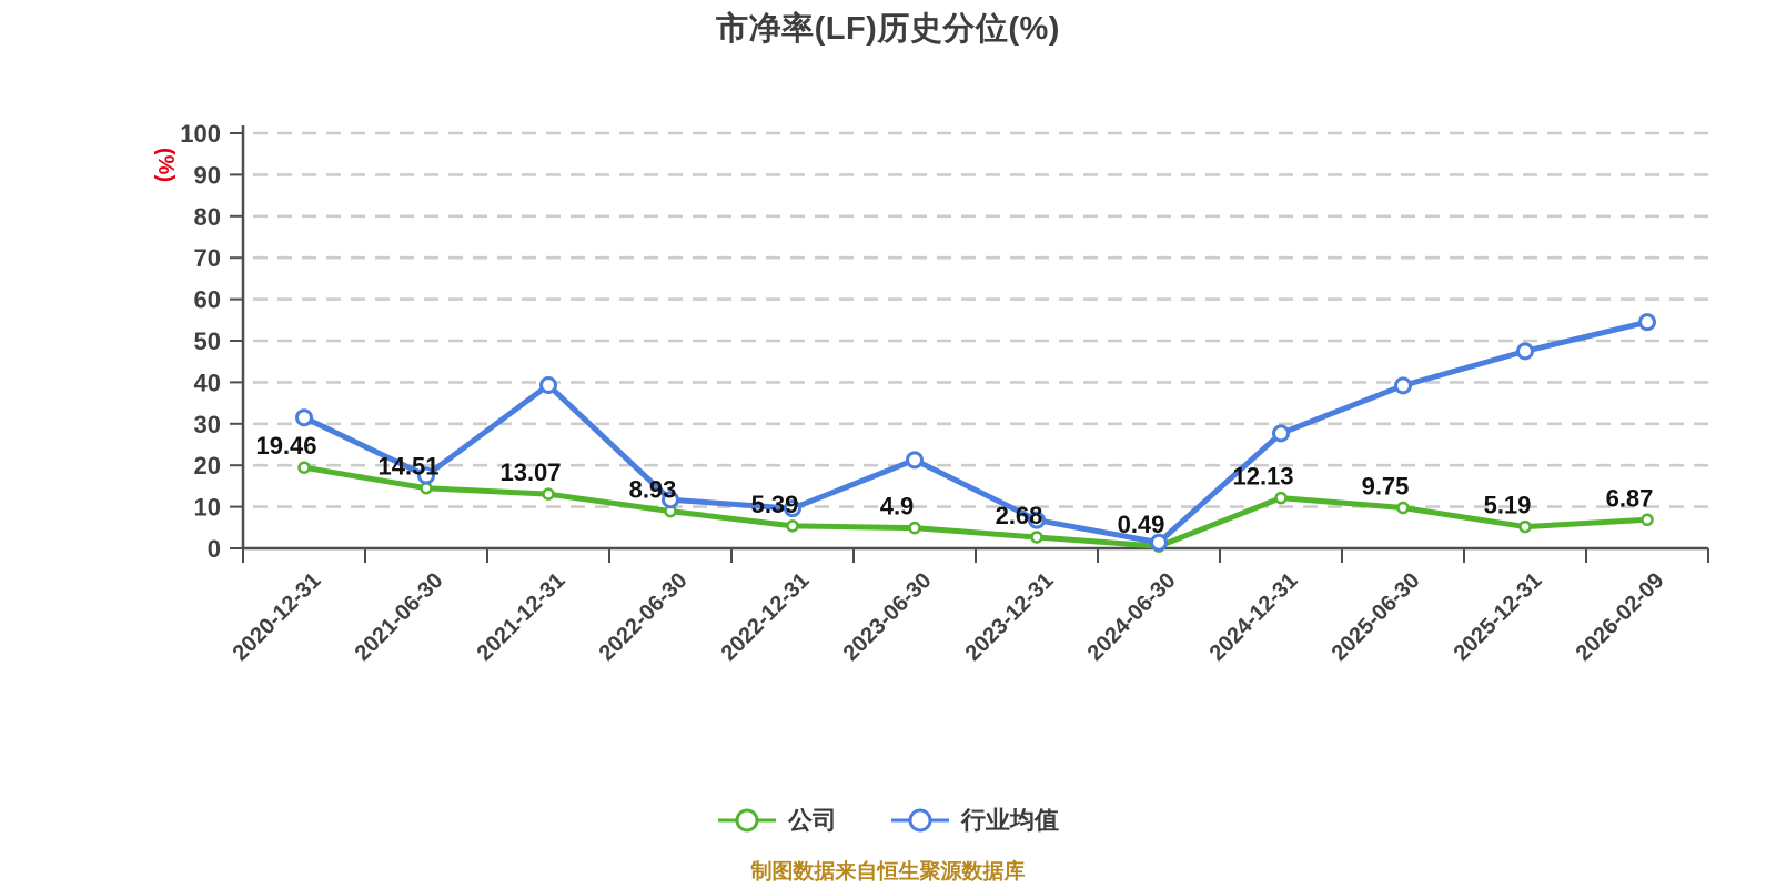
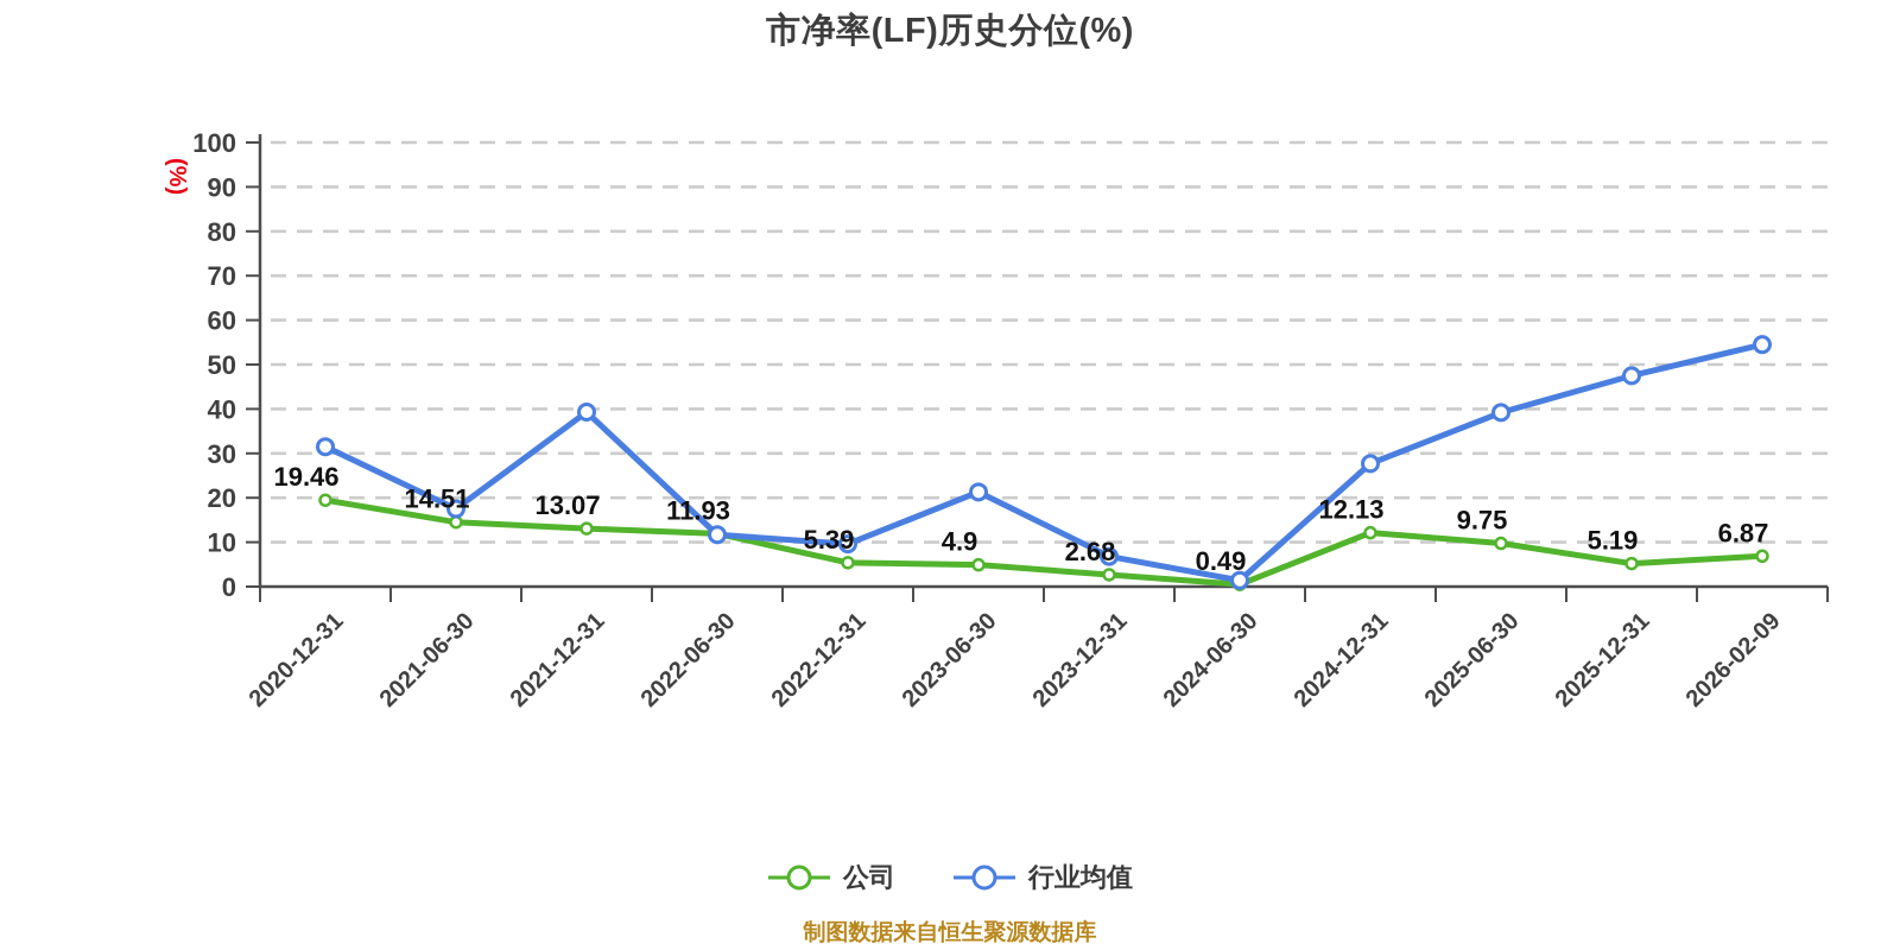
公司/2022-06-30: 8.93 -> 11.93
